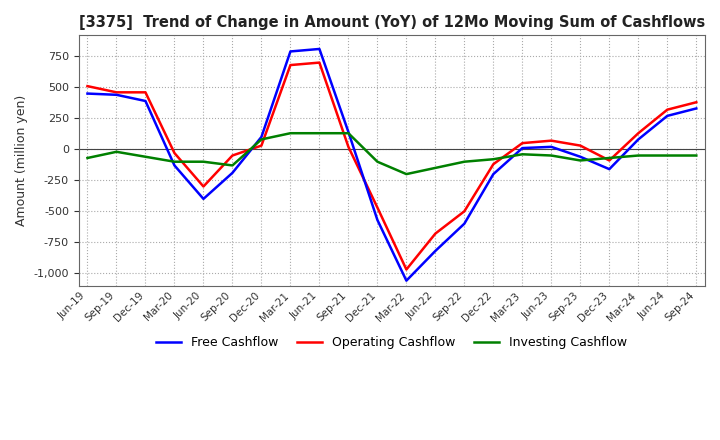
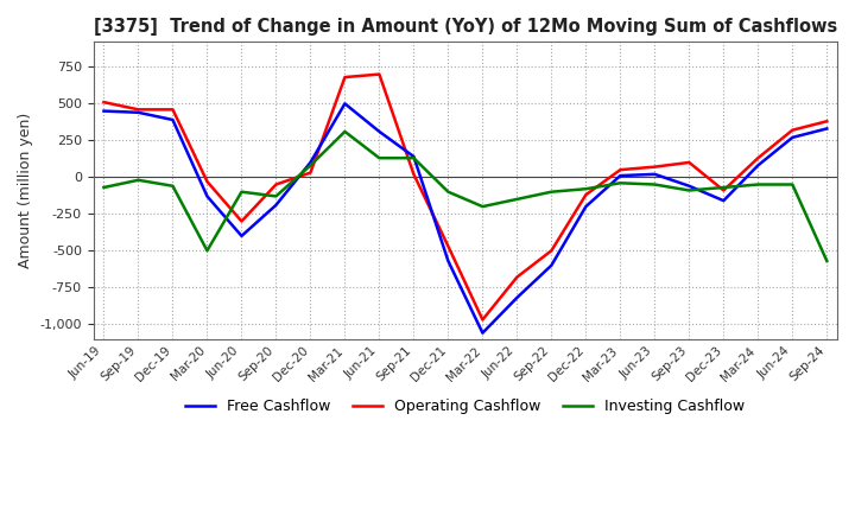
Investing Cashflow/Mar-20: -100 -> -500
Investing Cashflow/Mar-21: 130 -> 310
Free Cashflow/Mar-21: 790 -> 500
Free Cashflow/Jun-21: 810 -> 310
Operating Cashflow/Sep-23: 30 -> 100
Investing Cashflow/Sep-24: -50 -> -570
